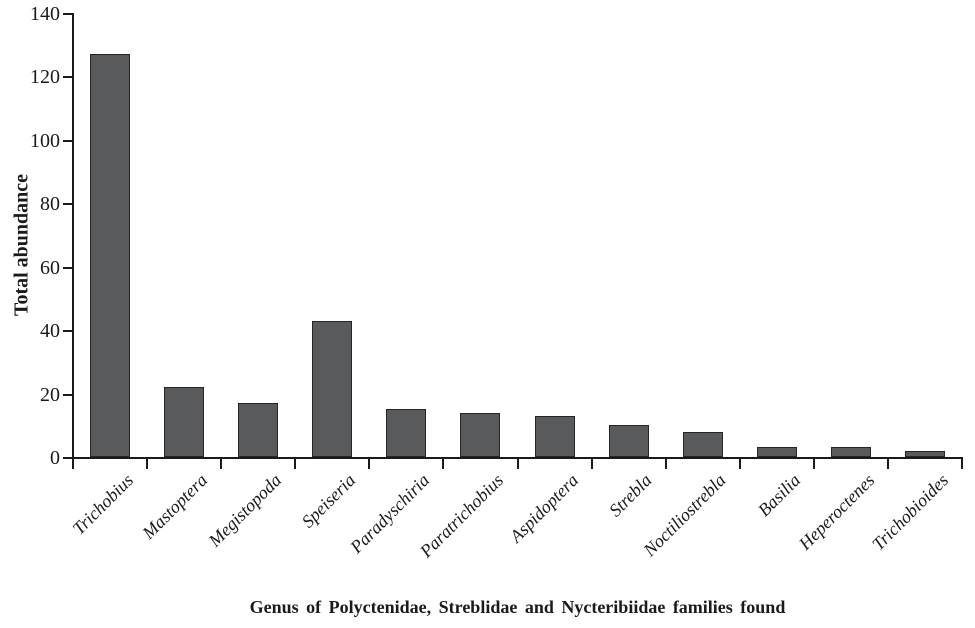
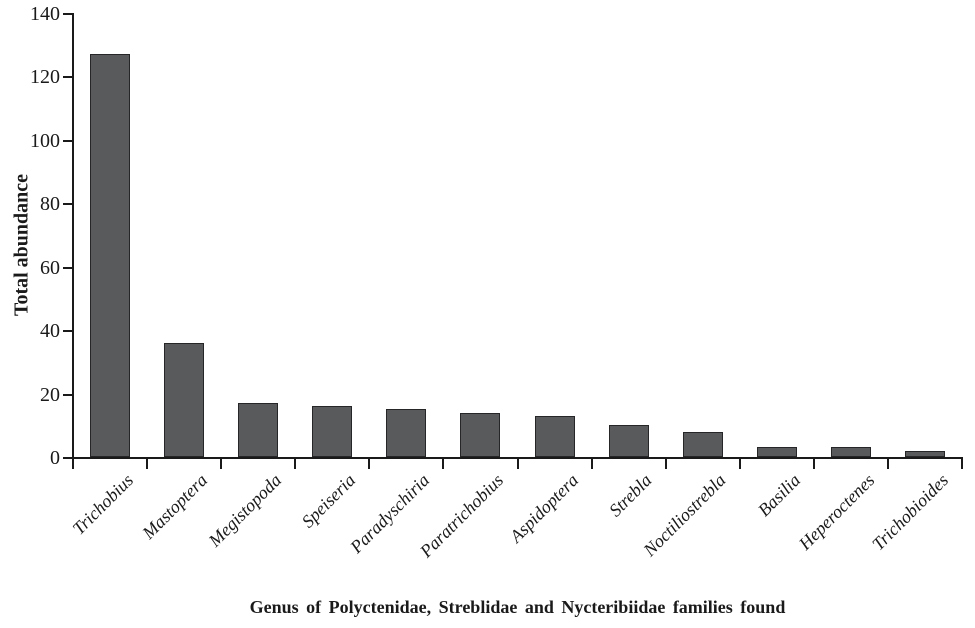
Mastoptera: 22 -> 36
Speiseria: 43 -> 16
